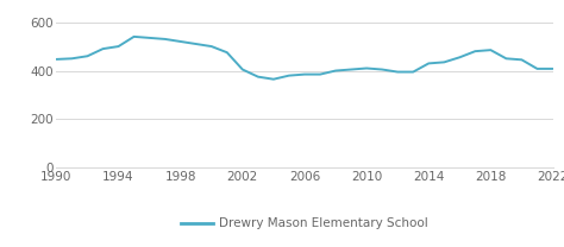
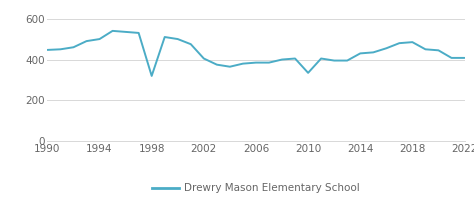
1998: 520 -> 320
2010: 410 -> 335
